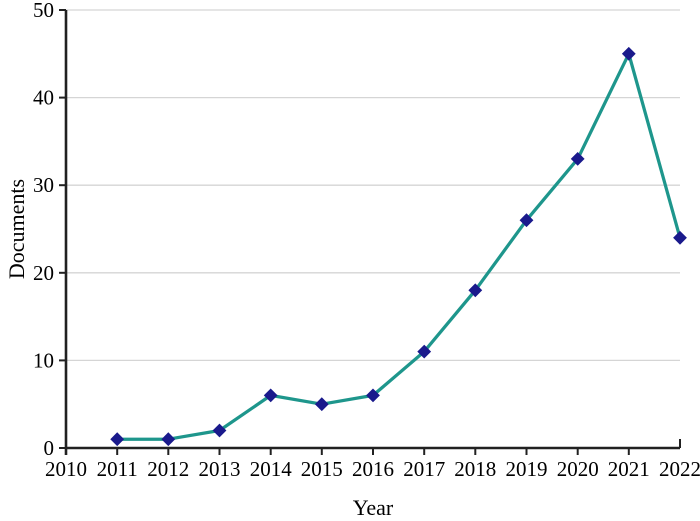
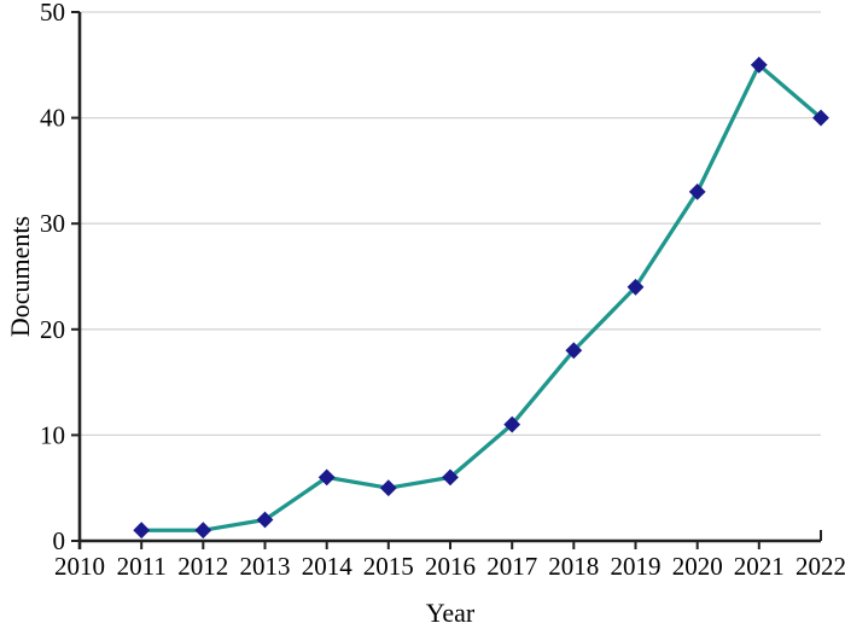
2019: 26 -> 24
2022: 24 -> 40
